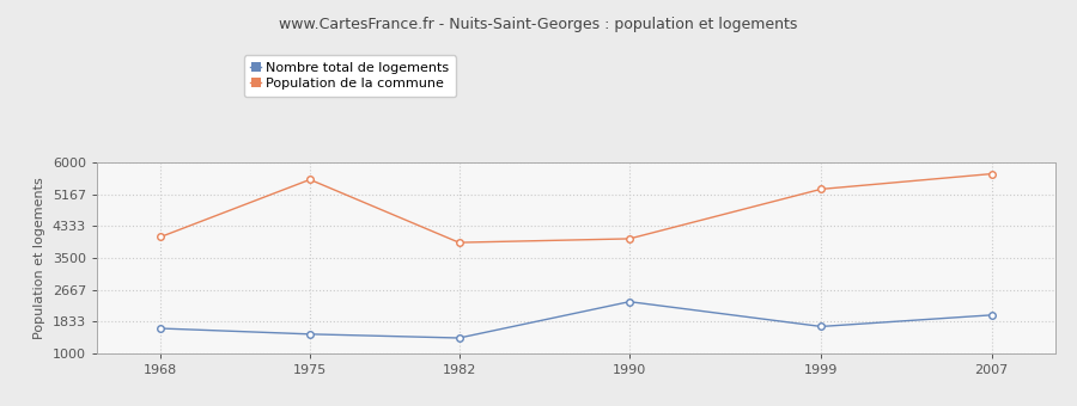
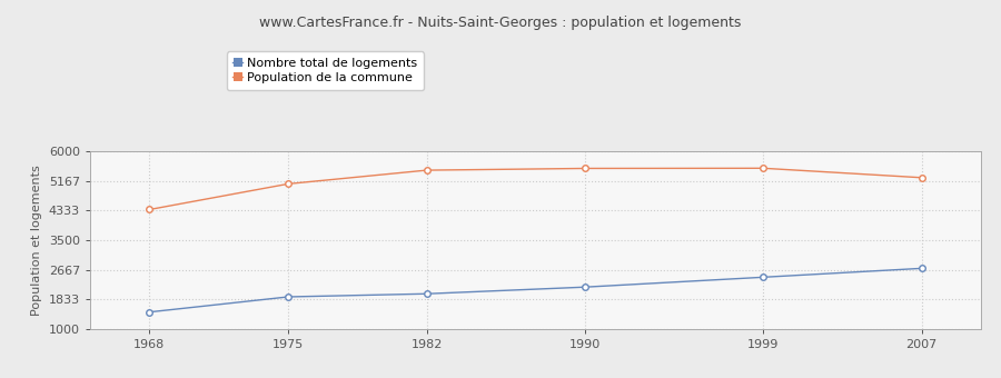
Nombre total de logements/1968: 1650 -> 1470
Population de la commune/1968: 4050 -> 4360
Nombre total de logements/1975: 1500 -> 1900
Population de la commune/1975: 5550 -> 5080
Nombre total de logements/1982: 1400 -> 1990
Population de la commune/1982: 3900 -> 5460
Nombre total de logements/1990: 2350 -> 2180
Population de la commune/1990: 4000 -> 5520
Nombre total de logements/1999: 1700 -> 2450
Population de la commune/1999: 5300 -> 5520
Nombre total de logements/2007: 2000 -> 2700
Population de la commune/2007: 5700 -> 5260
